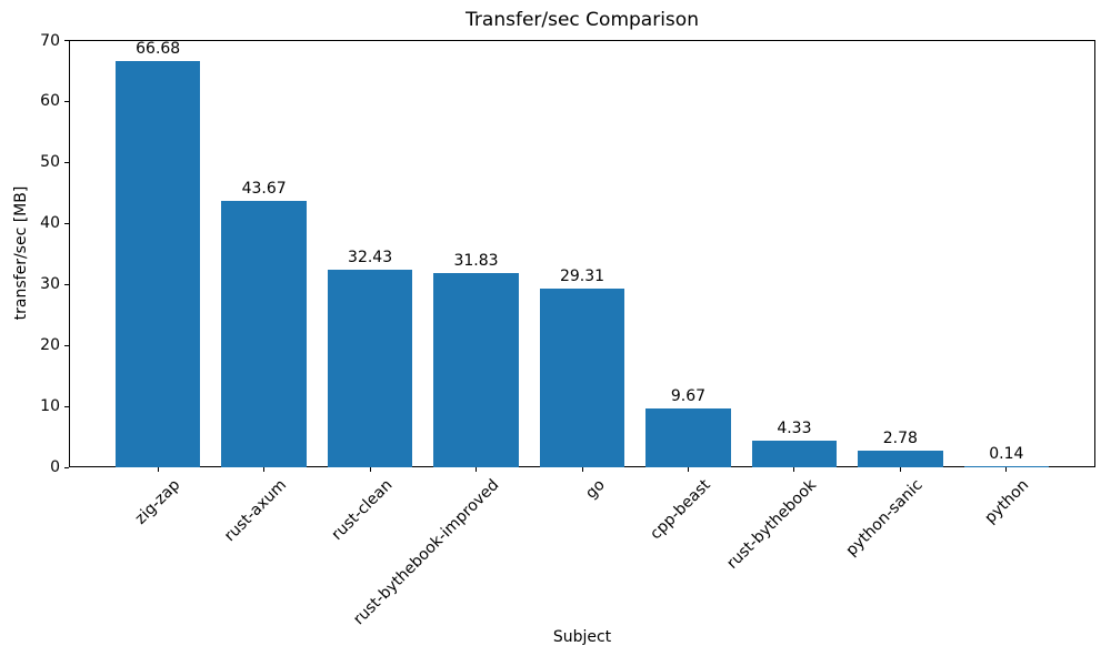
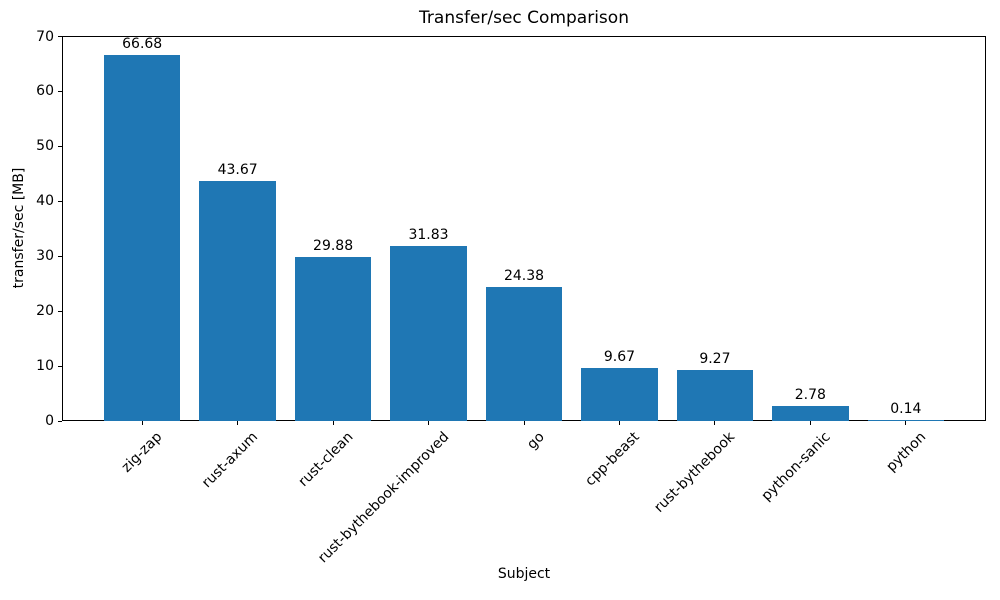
rust-clean: 32.43 -> 29.88
go: 29.31 -> 24.38
rust-bythebook: 4.33 -> 9.27
